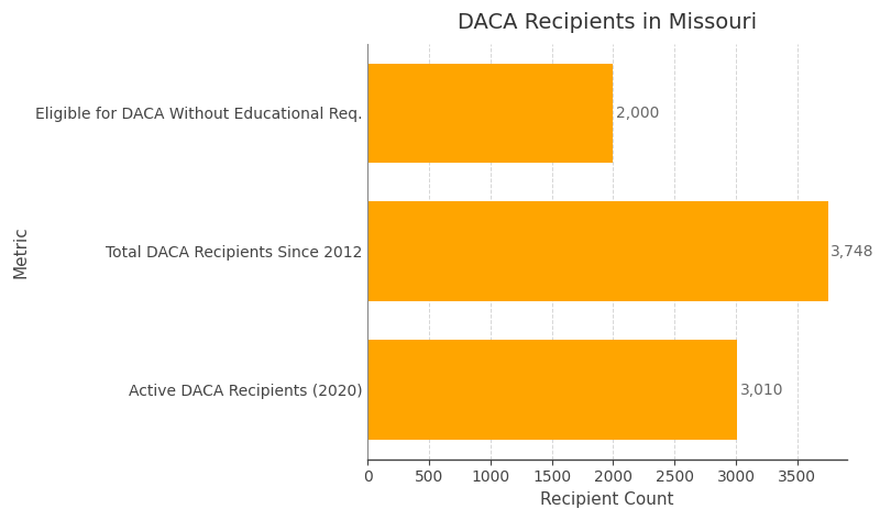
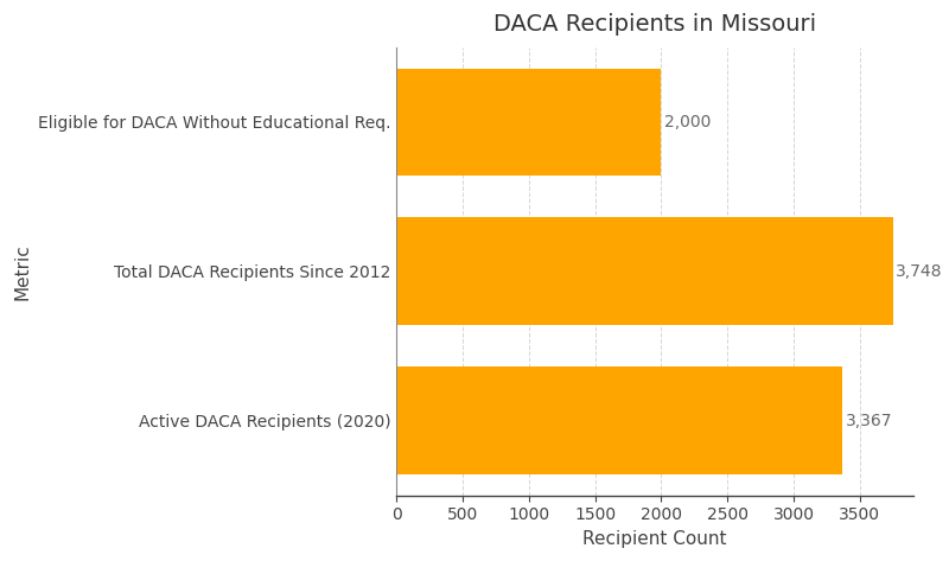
Active DACA Recipients (2020): 3,010 -> 3,367
